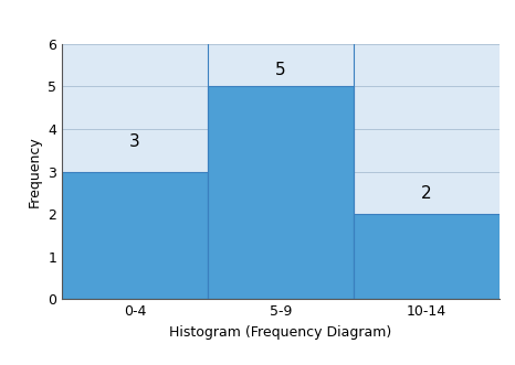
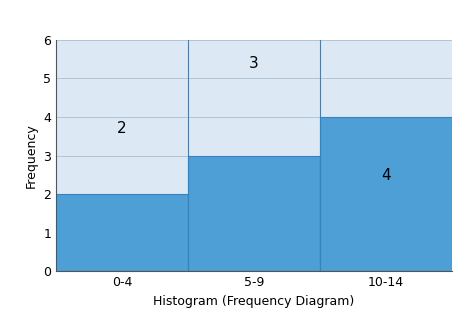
0-4: 3 -> 2
5-9: 5 -> 3
10-14: 2 -> 4
